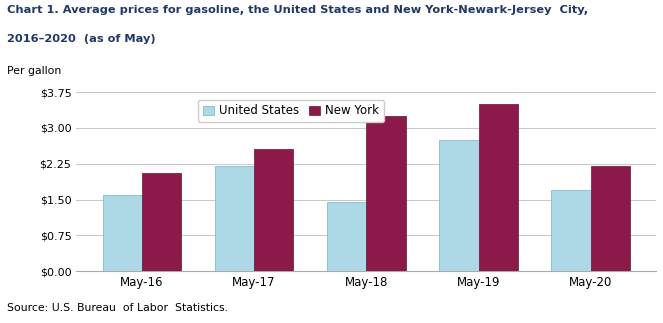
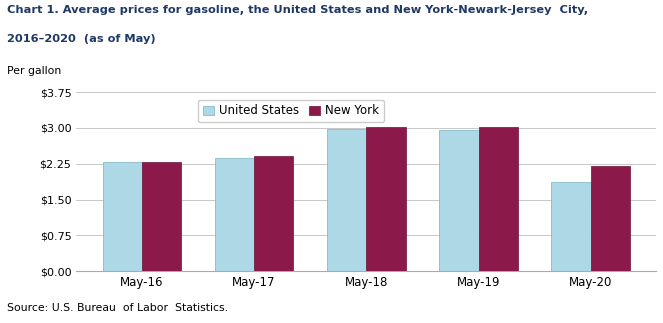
United States/May-16: $1.60 -> $2.28
New York/May-16: $2.05 -> $2.28
United States/May-17: $2.20 -> $2.37
New York/May-17: $2.55 -> $2.41
United States/May-18: $1.45 -> $2.97
New York/May-18: $3.25 -> $3.02
United States/May-19: $2.75 -> $2.96
New York/May-19: $3.50 -> $3.01
United States/May-20: $1.70 -> $1.87
